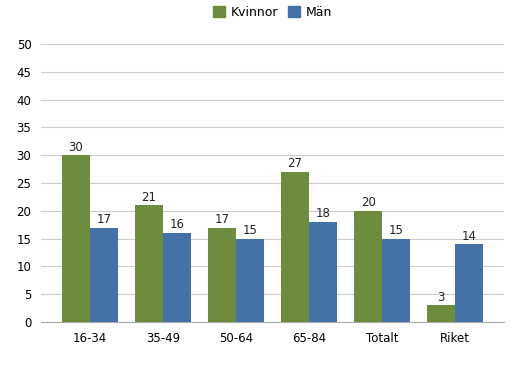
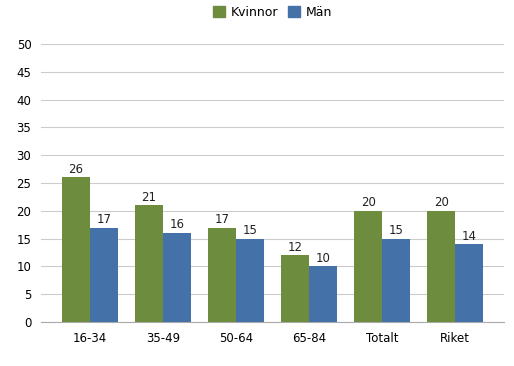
Kvinnor/16-34: 30 -> 26
Kvinnor/65-84: 27 -> 12
Män/65-84: 18 -> 10
Kvinnor/Riket: 3 -> 20
